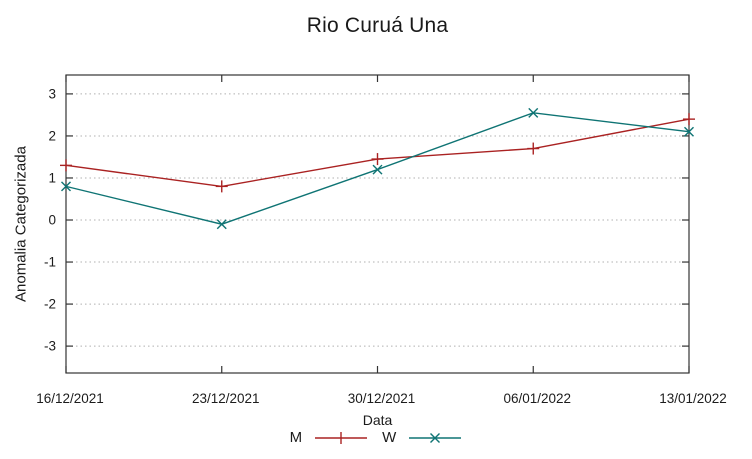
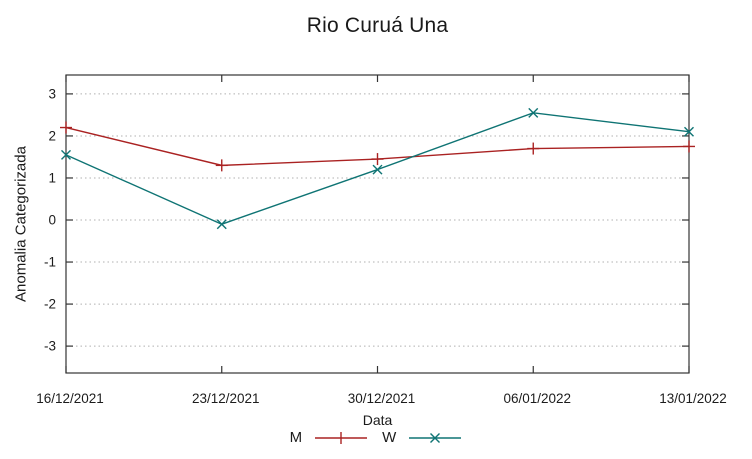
M/16/12/2021: 1.3 -> 2.2
W/16/12/2021: 0.8 -> 1.6
M/23/12/2021: 0.8 -> 1.3
M/13/01/2022: 2.4 -> 1.8
